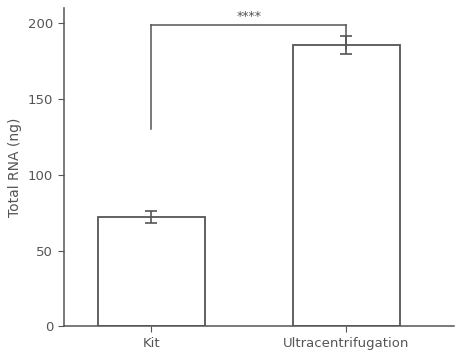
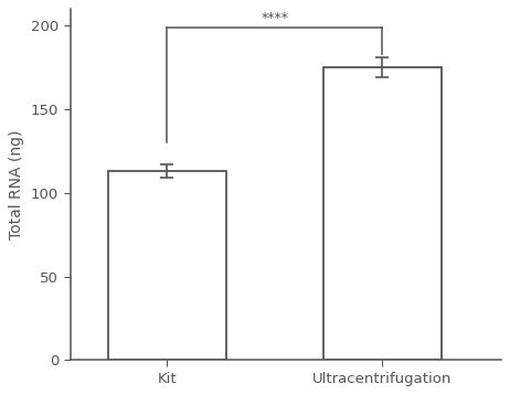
Kit: 72 -> 113
Ultracentrifugation: 186 -> 175
